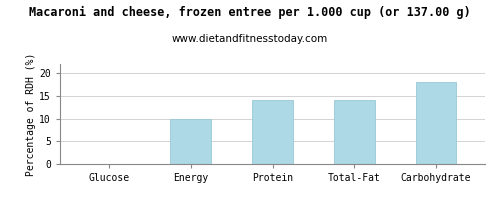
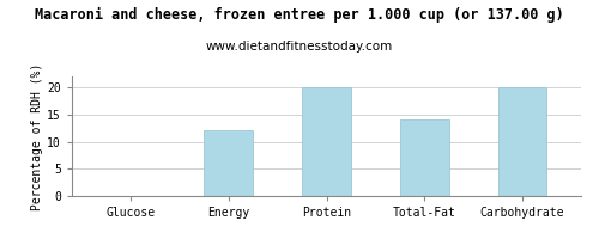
Energy: 10 -> 12
Protein: 14 -> 20
Carbohydrate: 18 -> 20
